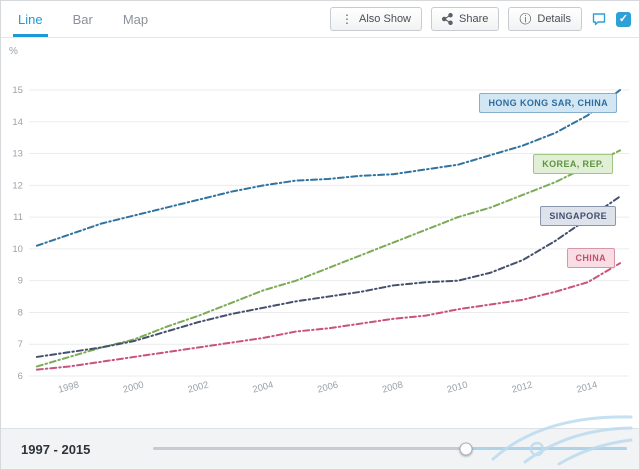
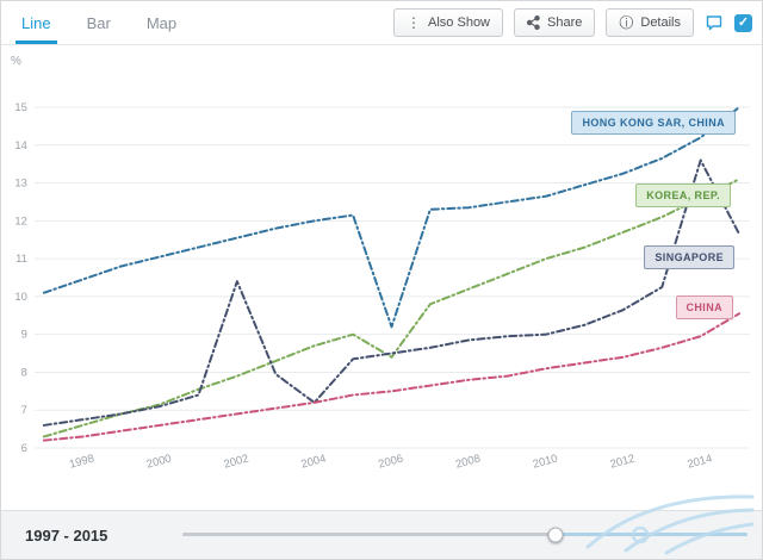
SINGAPORE/2002: 7.7 -> 10.4
SINGAPORE/2004: 8.2 -> 7.2
HONG KONG SAR, CHINA/2006: 12.2 -> 9.2
KOREA, REP./2006: 9.4 -> 8.4
SINGAPORE/2014: 10.9 -> 13.6
